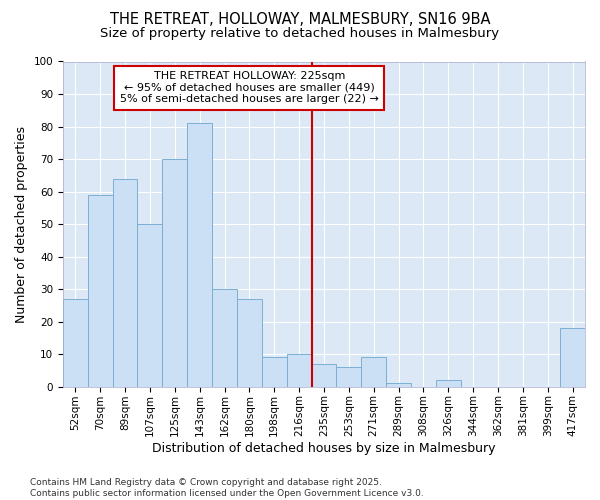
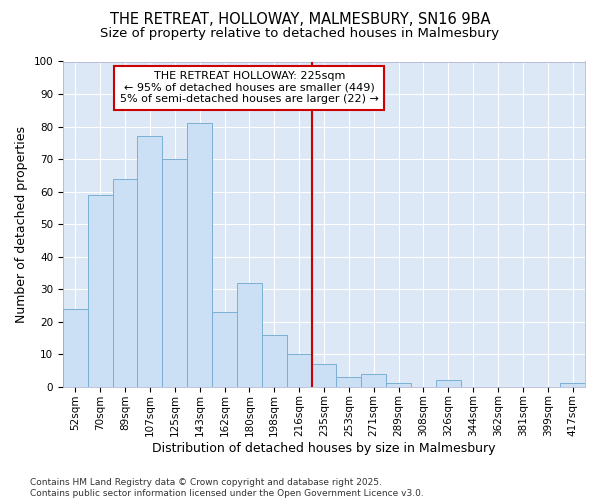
52sqm: 27 -> 24
107sqm: 50 -> 77
162sqm: 30 -> 23
180sqm: 27 -> 32
198sqm: 9 -> 16
253sqm: 6 -> 3
271sqm: 9 -> 4
417sqm: 18 -> 1
